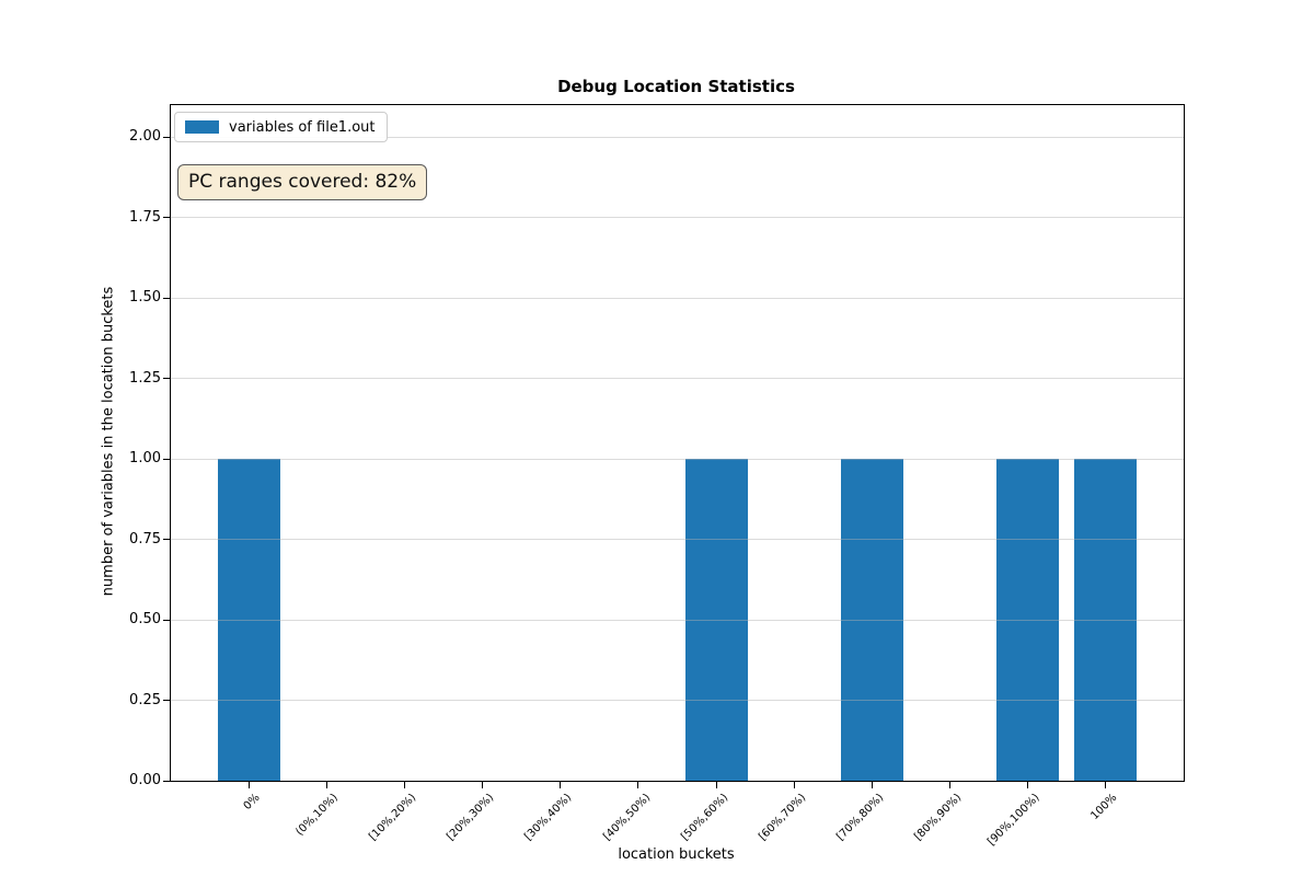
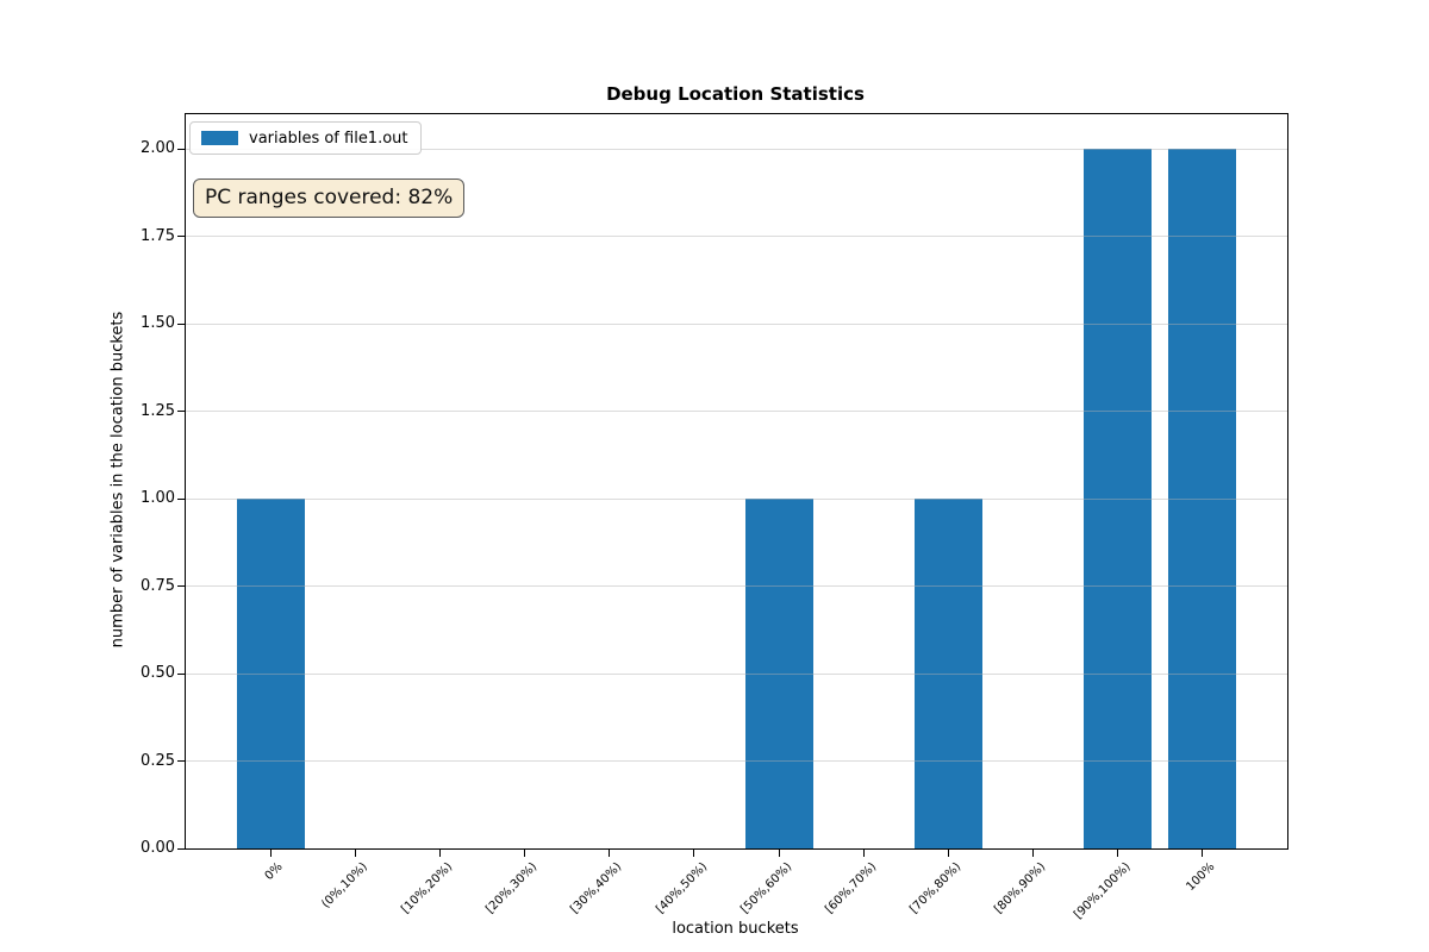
[90%,100%): 1 -> 2
100%: 1 -> 2
